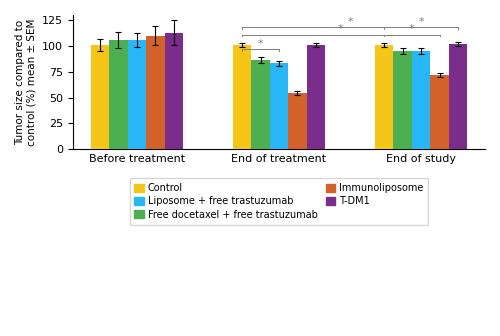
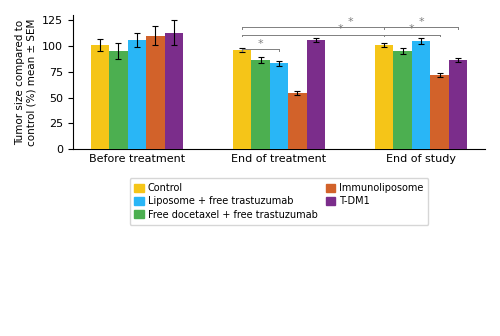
Free docetaxel + free trastuzumab/Before treatment: 106 -> 95
Control/End of treatment: 101 -> 96
T-DM1/End of treatment: 101 -> 106
Liposome + free trastuzumab/End of study: 95 -> 105
T-DM1/End of study: 102 -> 86
